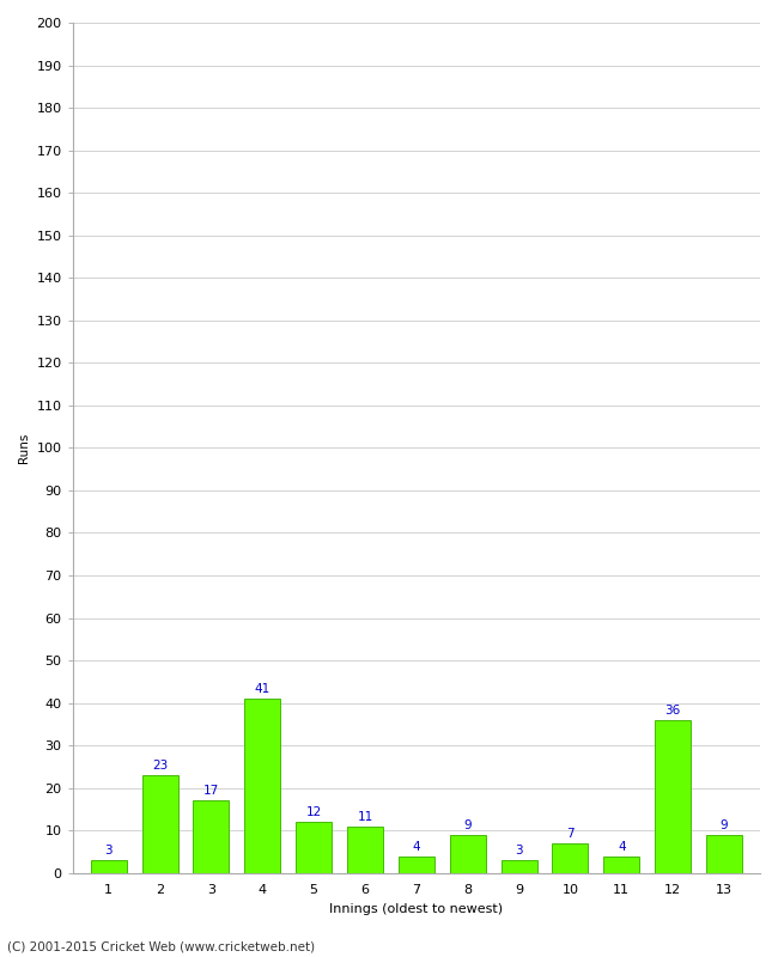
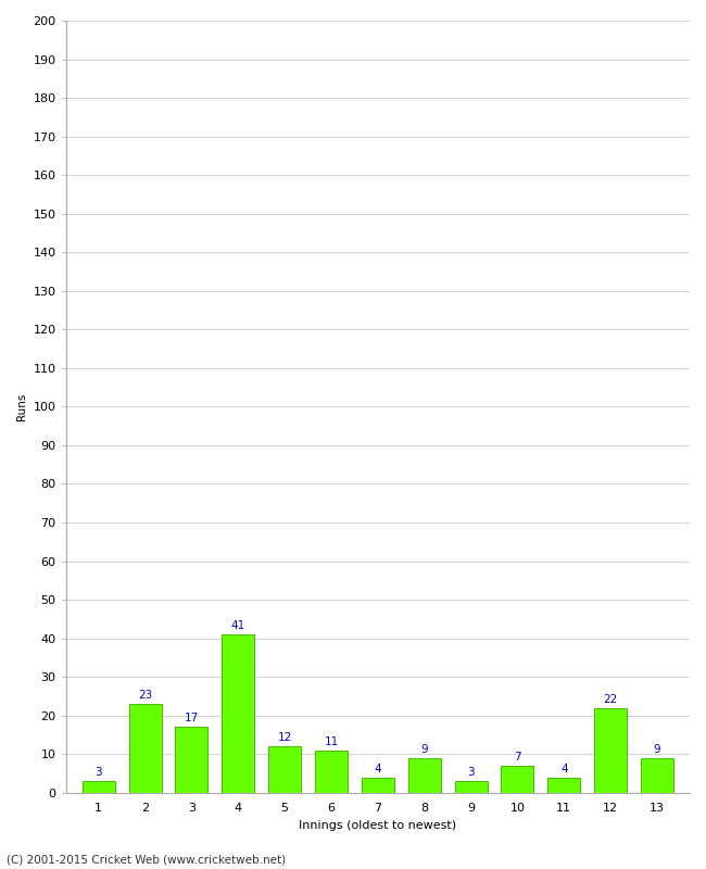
12: 36 -> 22
